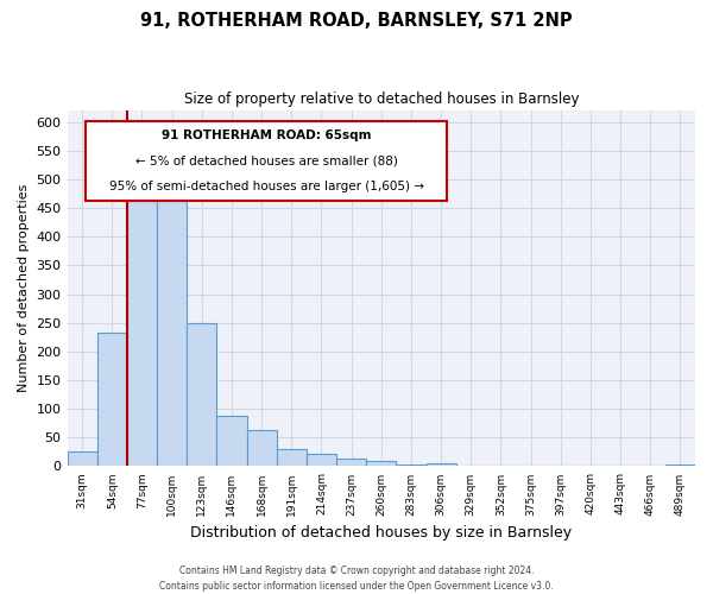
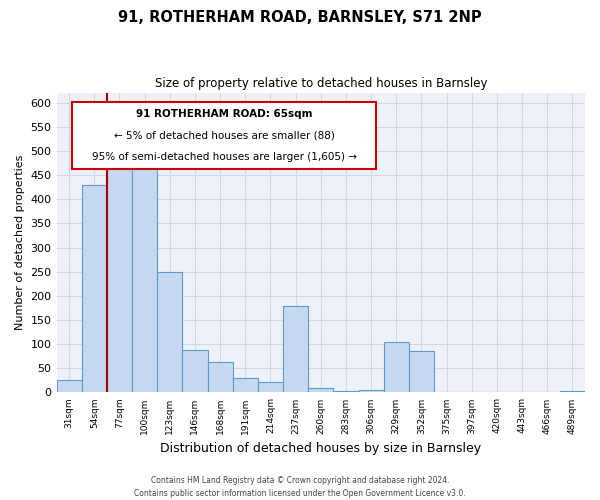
54sqm: 233 -> 430
237sqm: 13 -> 180
329sqm: 1 -> 105
352sqm: 1 -> 85
